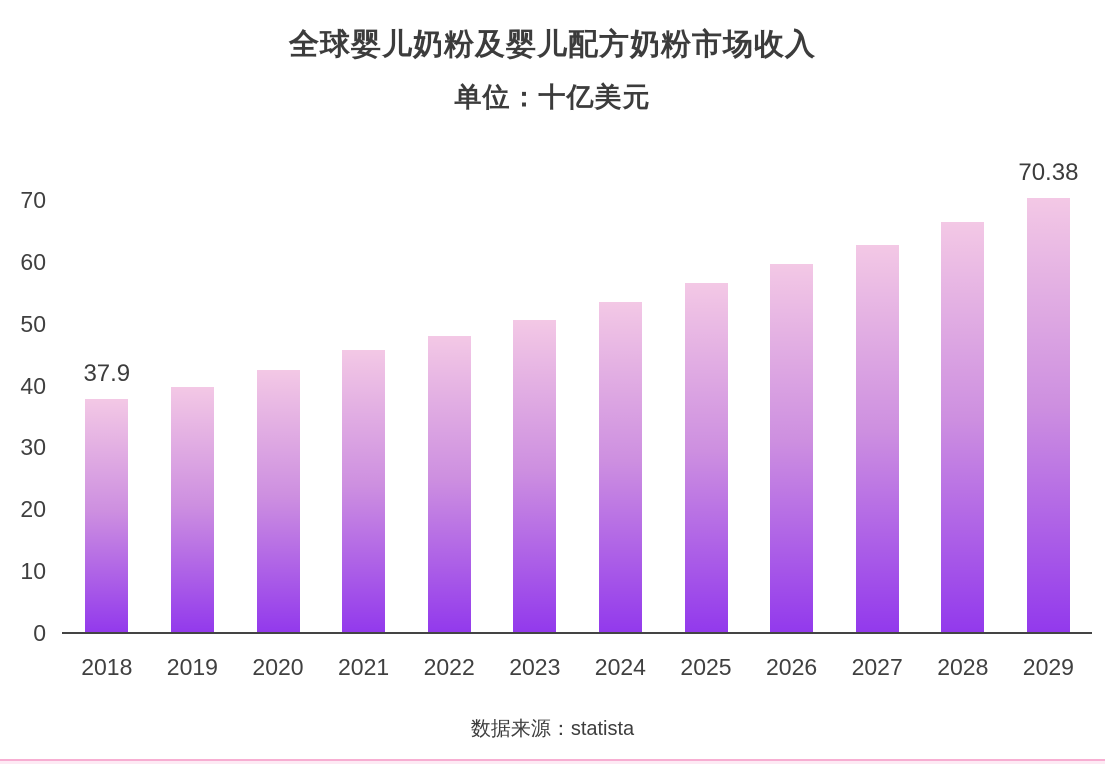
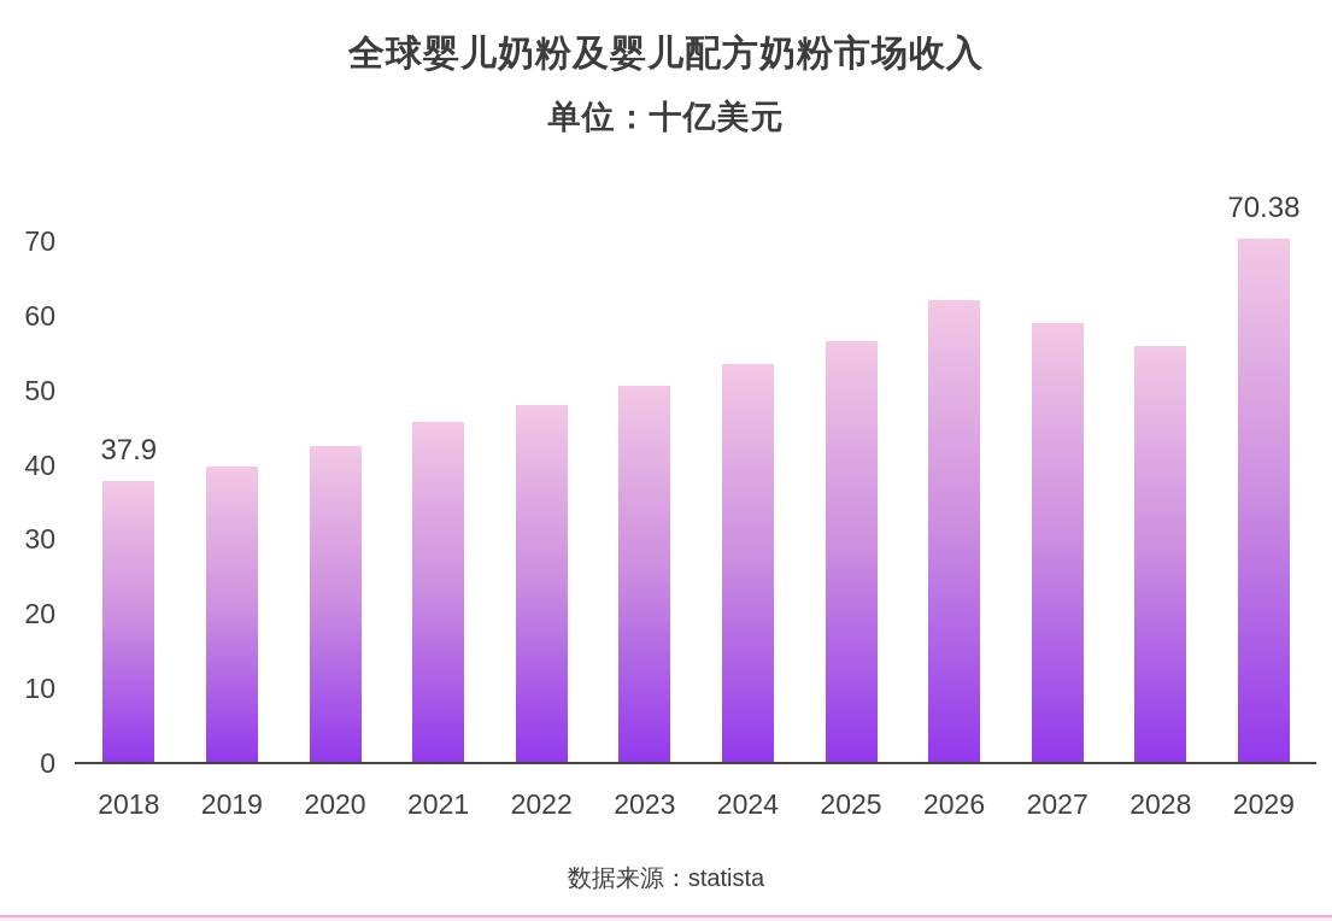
2026: 60 -> 62
2027: 63 -> 59
2028: 66 -> 56
